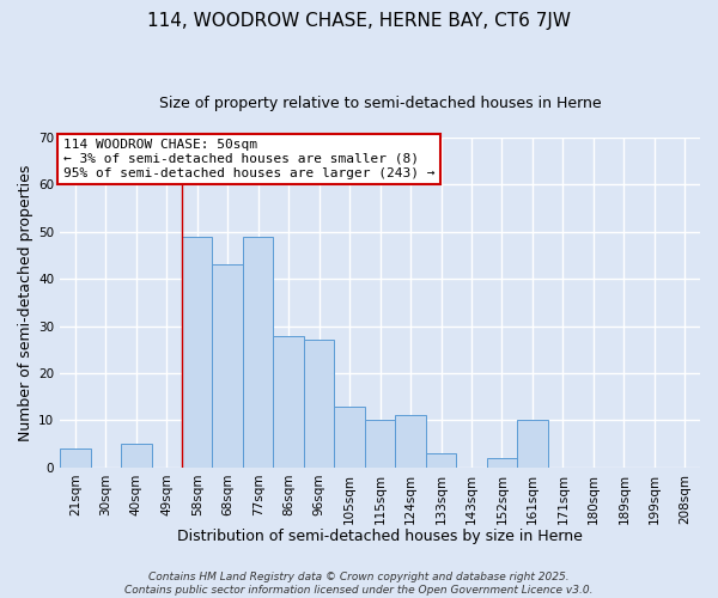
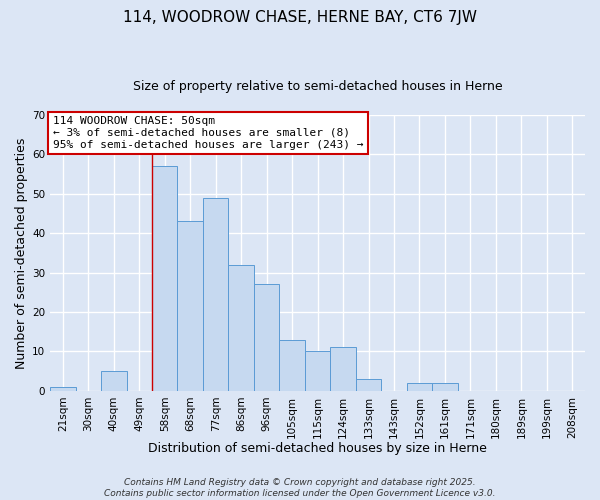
21sqm: 4 -> 1
58sqm: 49 -> 57
86sqm: 28 -> 32
161sqm: 10 -> 2
